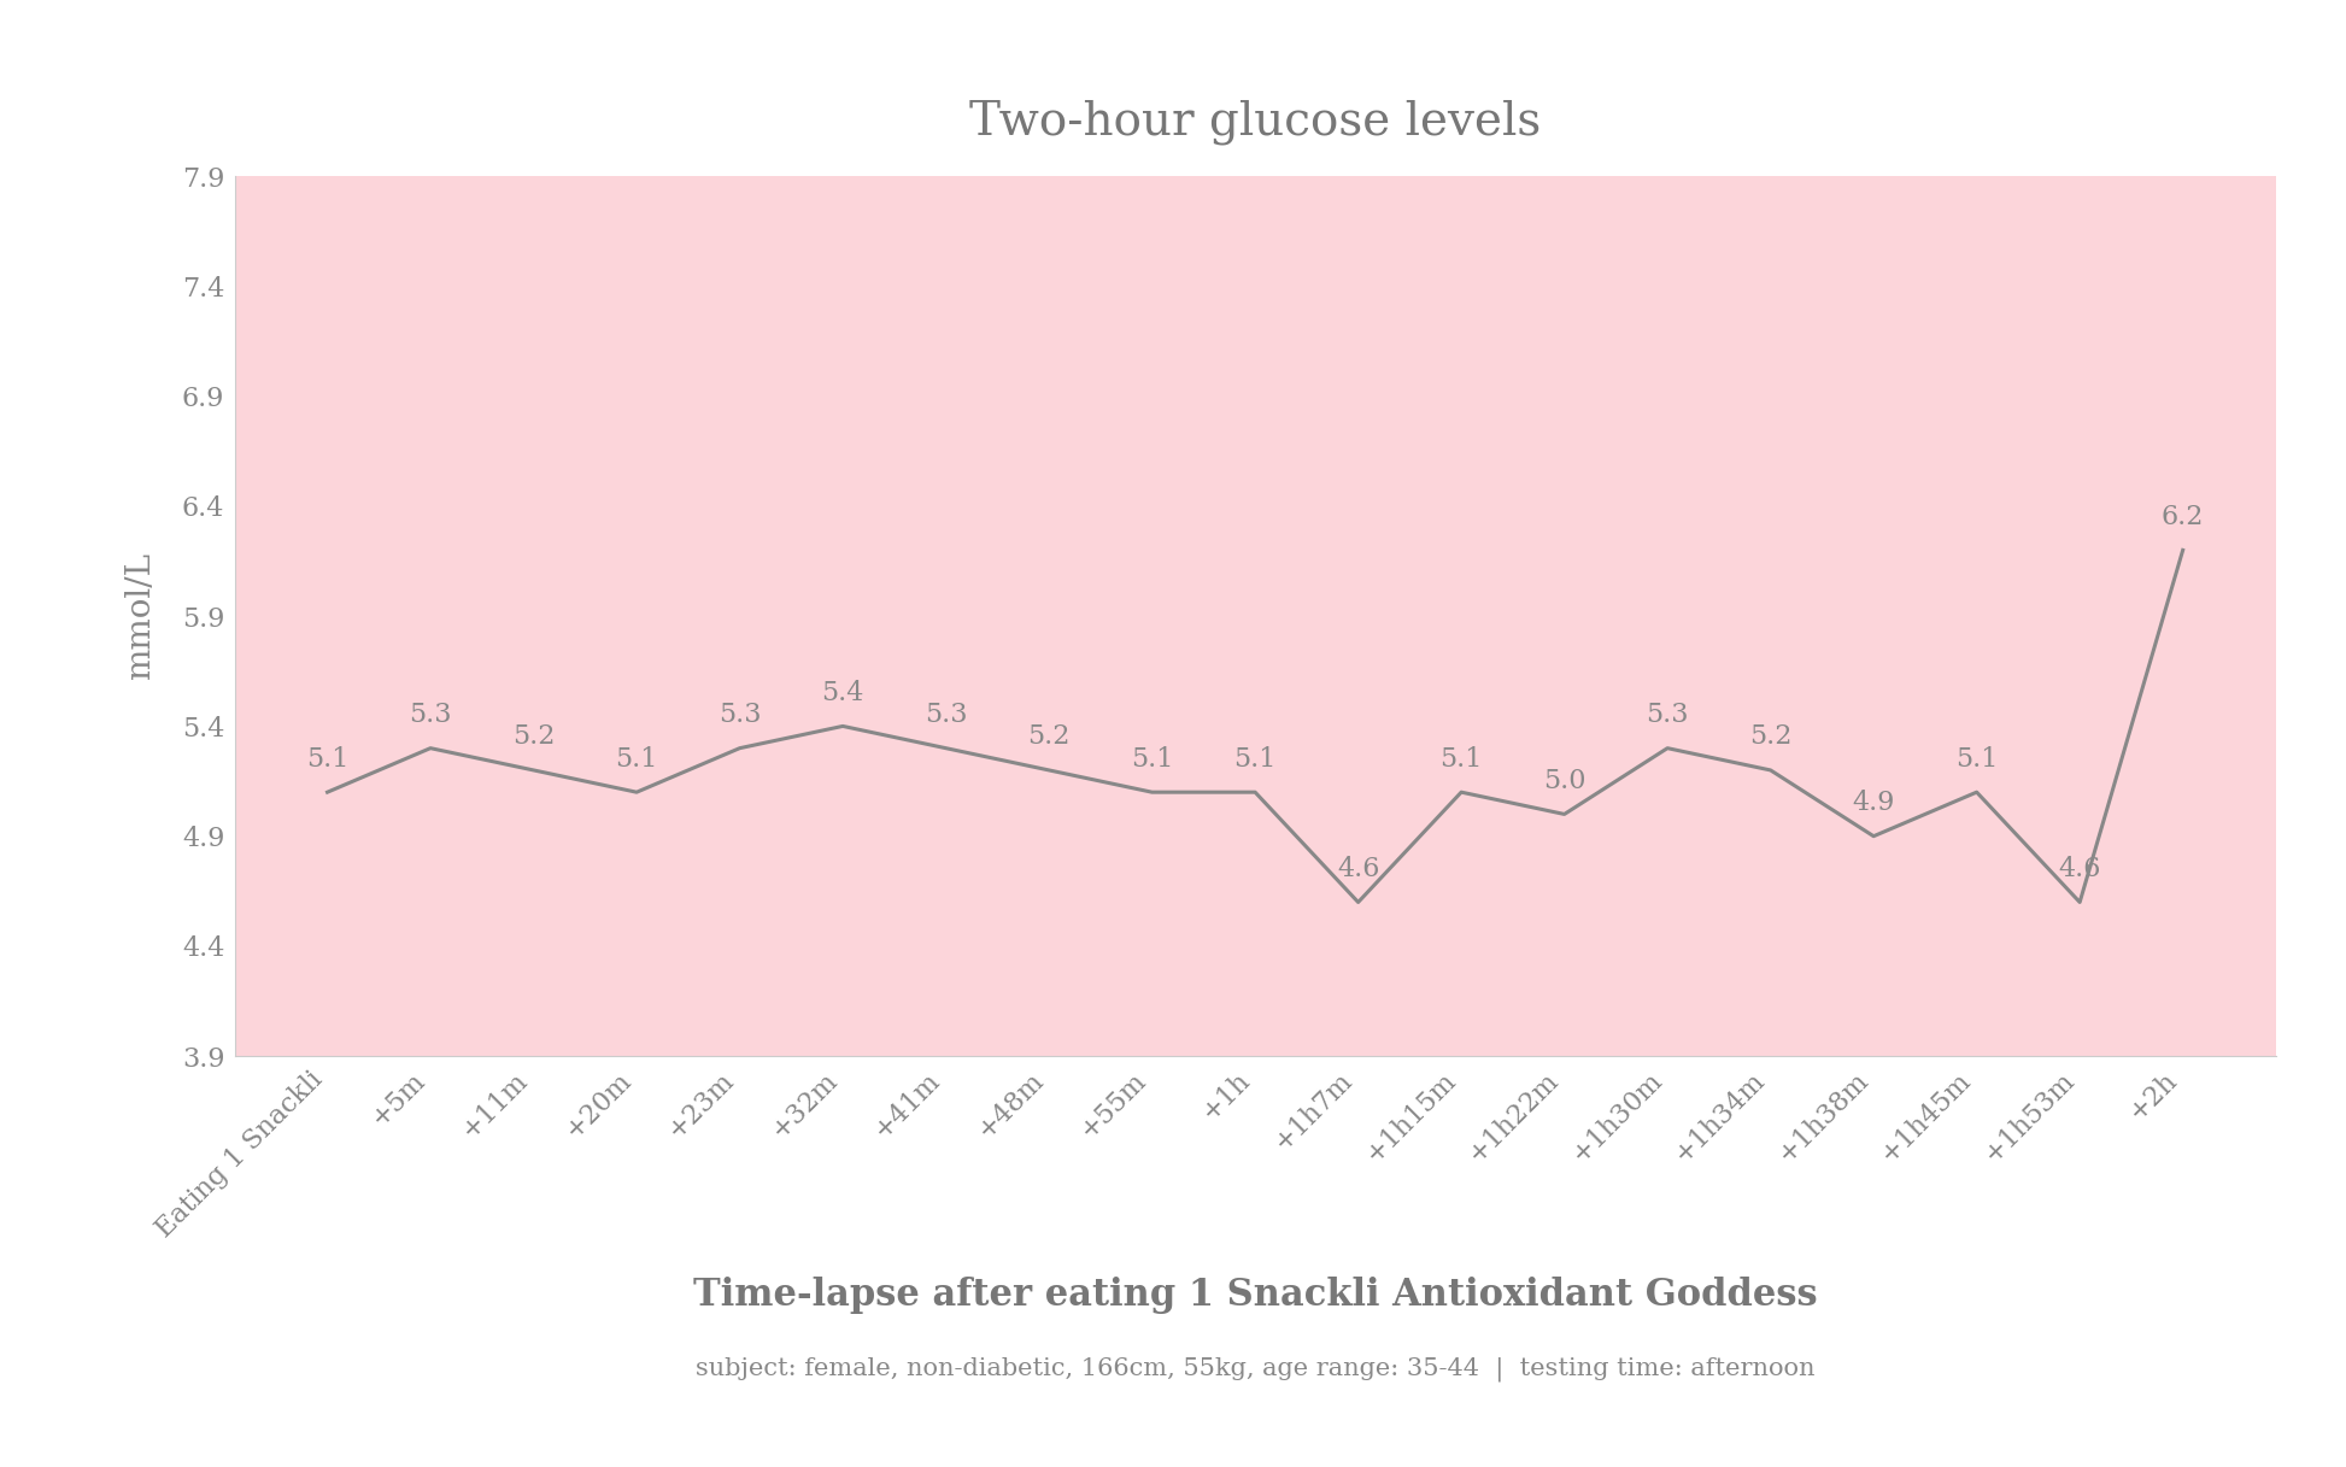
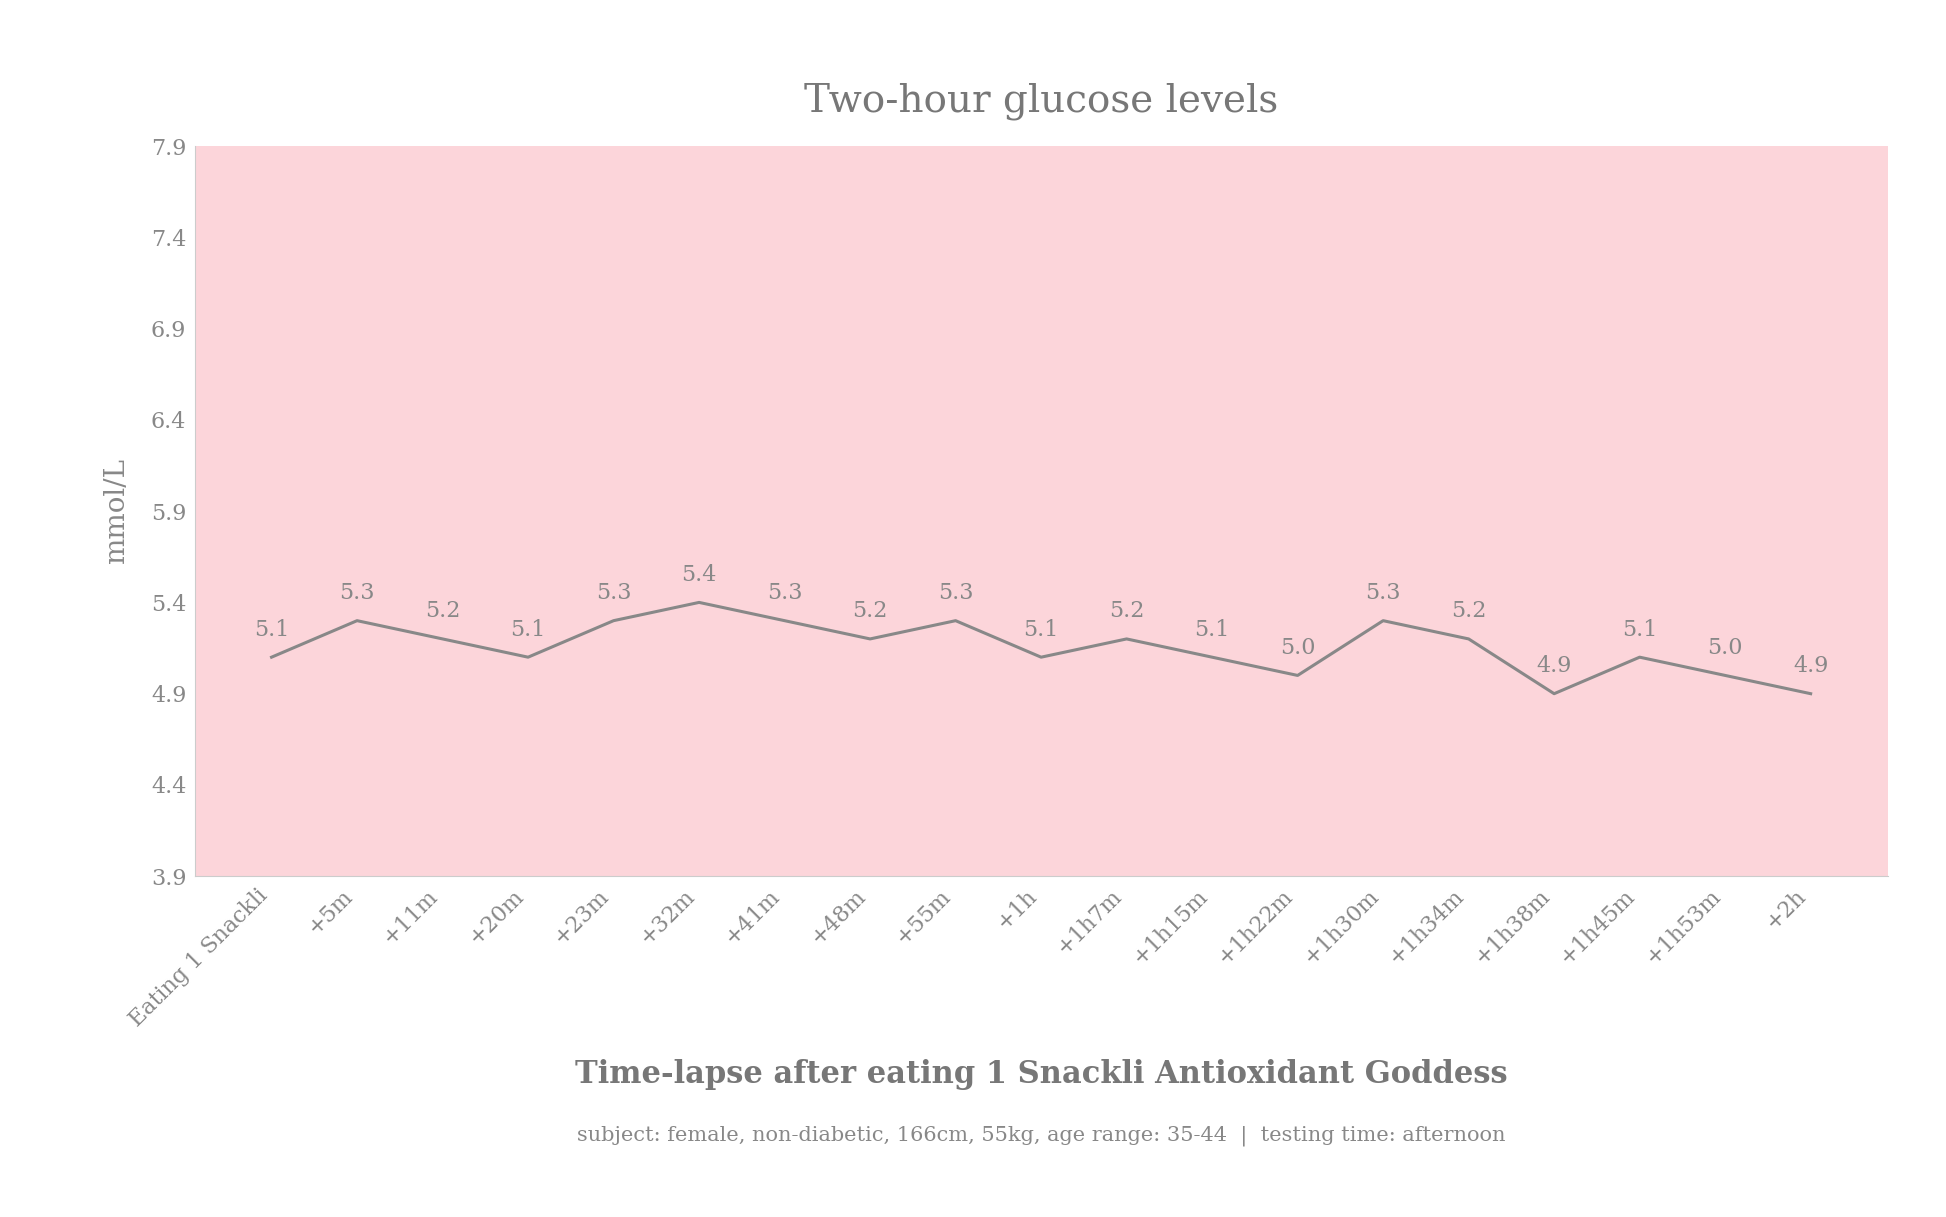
+55m: 5.1 -> 5.3
+1h7m: 4.6 -> 5.2
+1h53m: 4.6 -> 5.0
+2h: 6.2 -> 4.9
